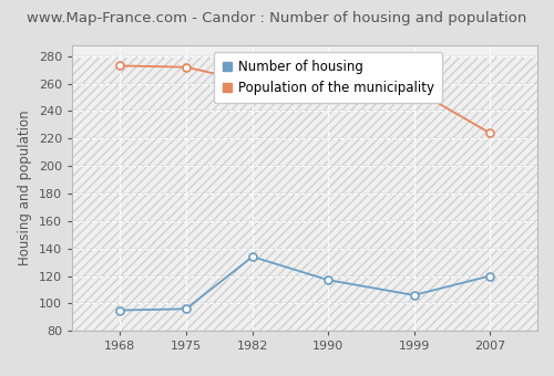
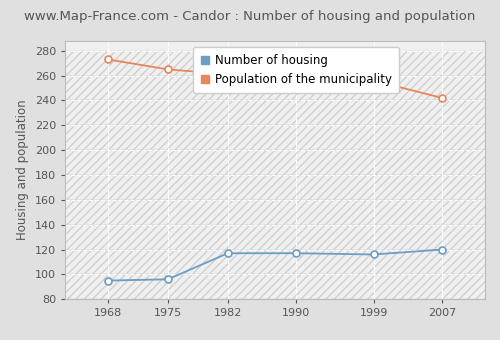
Population of the municipality/1975: 272 -> 265
Number of housing/1982: 134 -> 117
Number of housing/1999: 106 -> 116
Population of the municipality/2007: 224 -> 242
